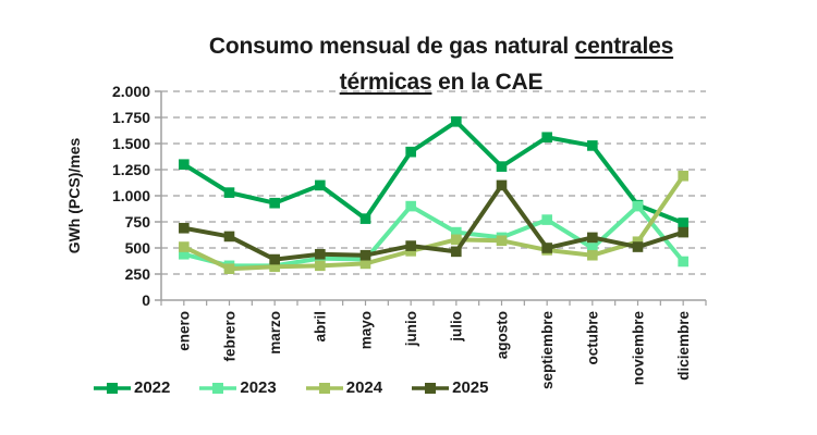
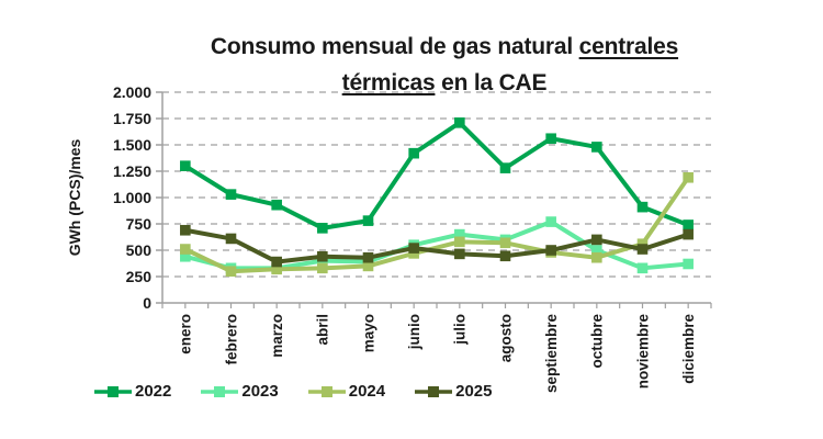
2022/abril: 1100 -> 700
2023/junio: 900 -> 600
2025/agosto: 1100 -> 400
2023/noviembre: 900 -> 300
